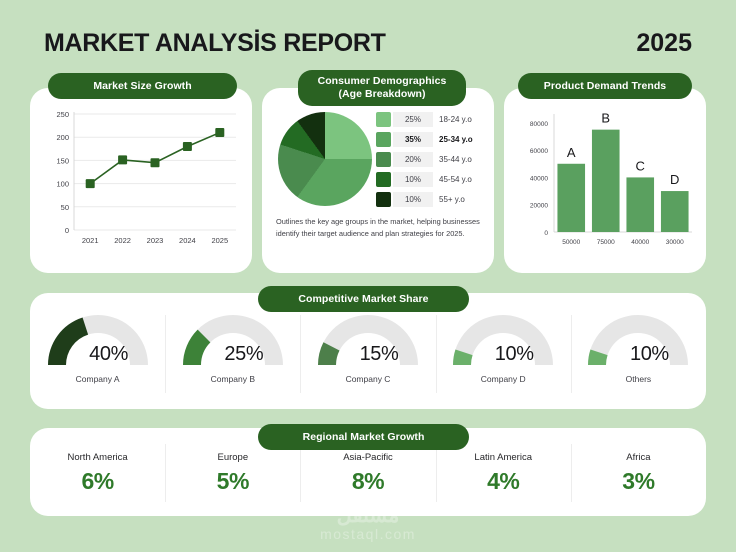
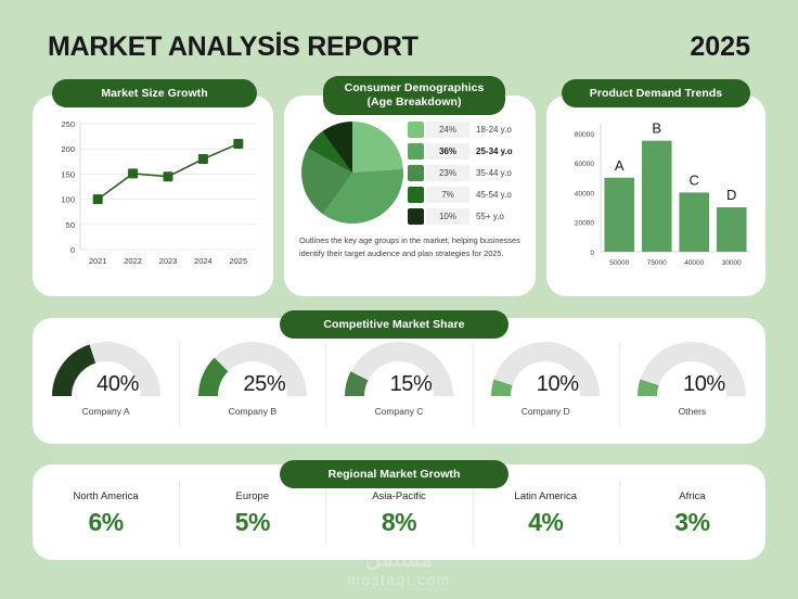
Consumer Demographics (Age Breakdown)/18-24 y.o: 25% -> 24%
Consumer Demographics (Age Breakdown)/25-34 y.o: 35% -> 36%
Consumer Demographics (Age Breakdown)/35-44 y.o: 20% -> 23%
Consumer Demographics (Age Breakdown)/45-54 y.o: 10% -> 7%
